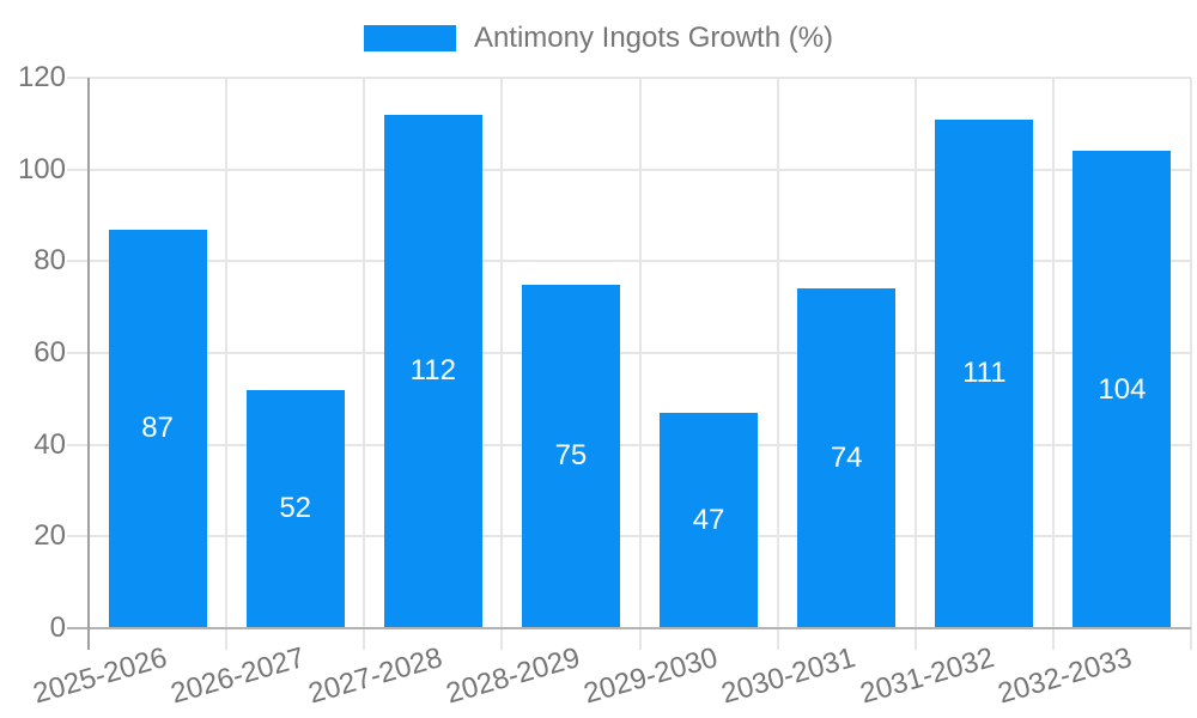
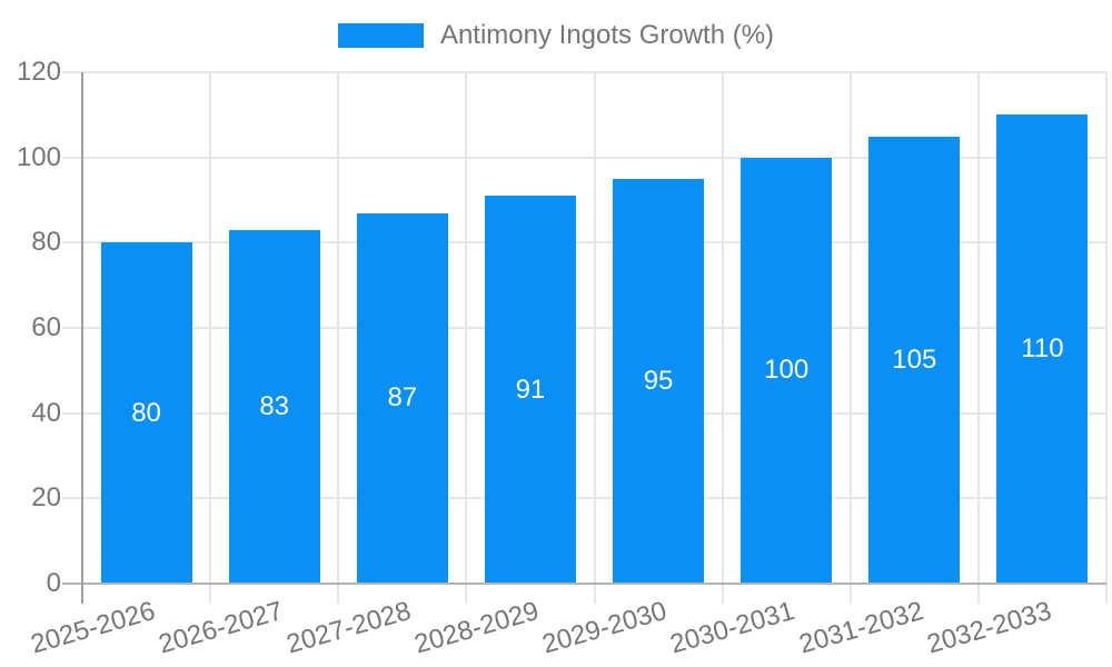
2025-2026: 87 -> 80
2026-2027: 52 -> 83
2027-2028: 112 -> 87
2028-2029: 75 -> 91
2029-2030: 47 -> 95
2030-2031: 74 -> 100
2031-2032: 111 -> 105
2032-2033: 104 -> 110
